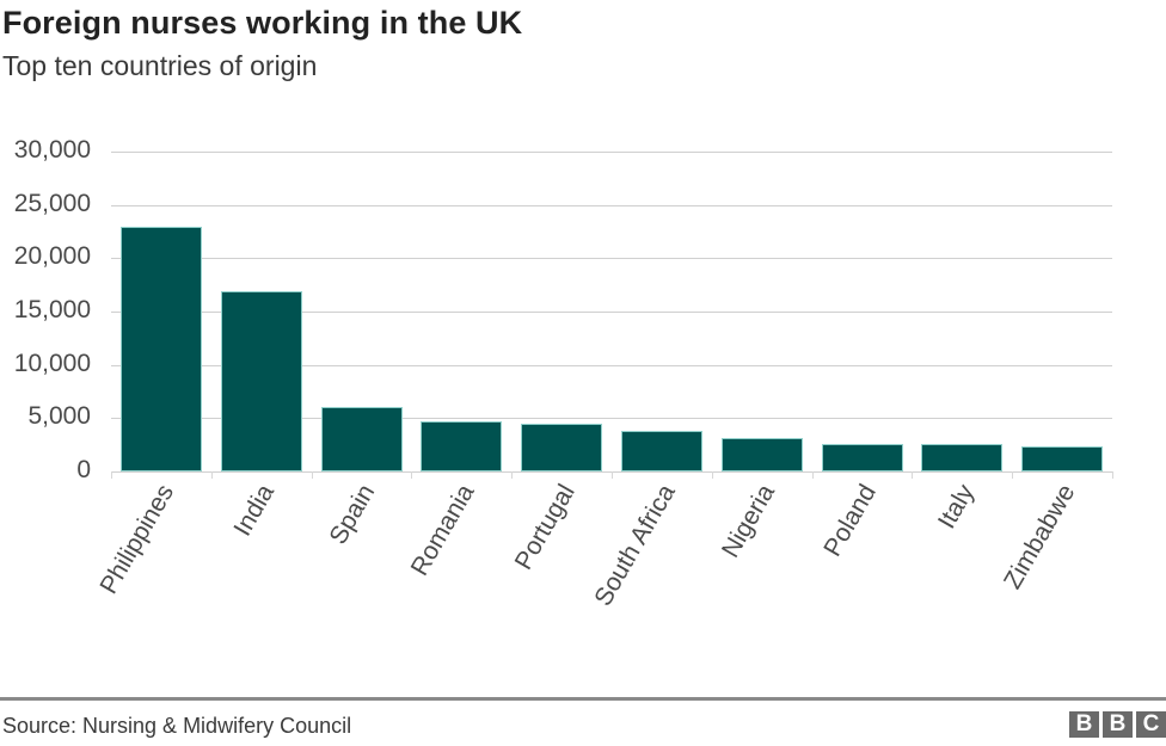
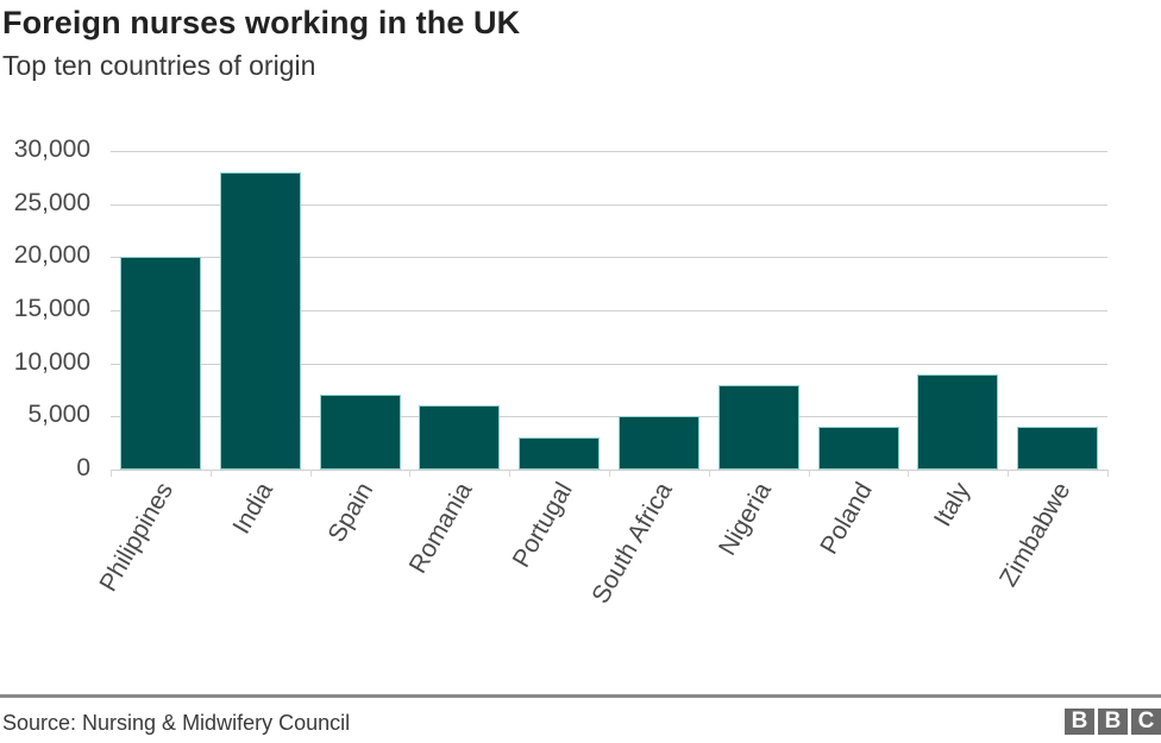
Philippines: 23000 -> 20000
India: 17000 -> 28000
Spain: 6000 -> 7000
Romania: 5000 -> 6000
Portugal: 4000 -> 3000
South Africa: 4000 -> 5000
Nigeria: 3000 -> 8000
Poland: 3000 -> 4000
Italy: 3000 -> 9000
Zimbabwe: 2000 -> 4000
